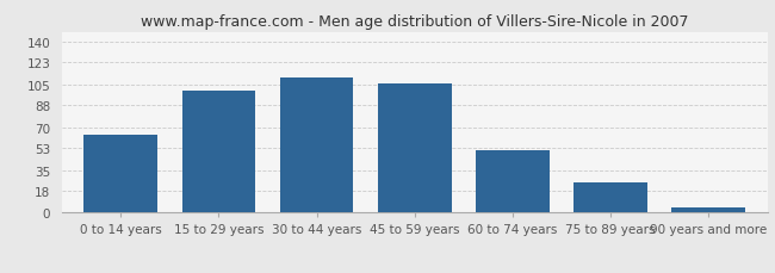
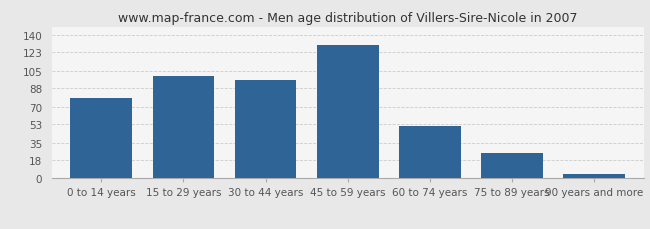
0 to 14 years: 64 -> 78
30 to 44 years: 111 -> 96
45 to 59 years: 106 -> 130
